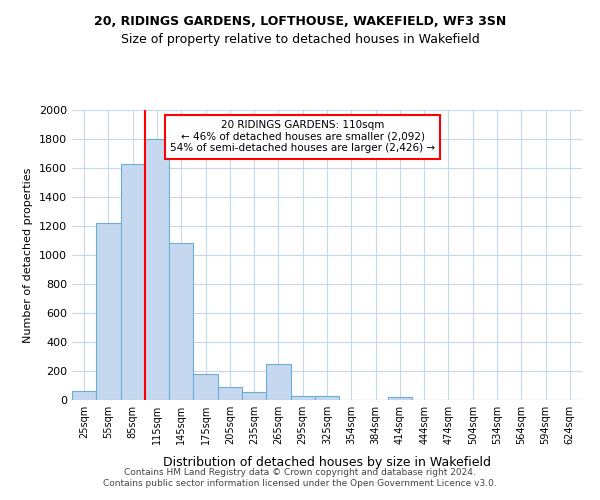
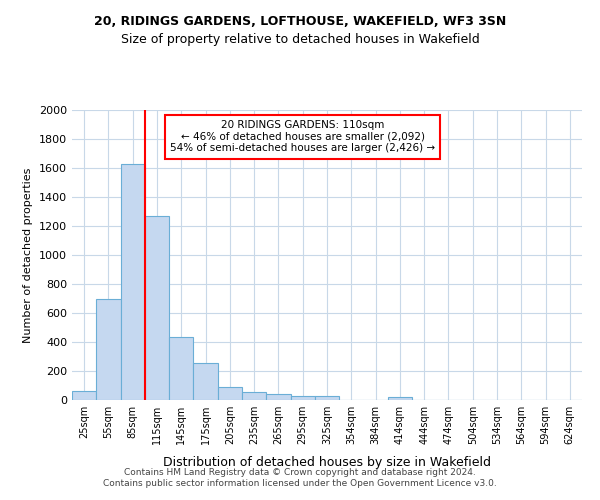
55sqm: 1220 -> 700
115sqm: 1800 -> 1270
145sqm: 1080 -> 440
175sqm: 180 -> 260
265sqm: 250 -> 40
